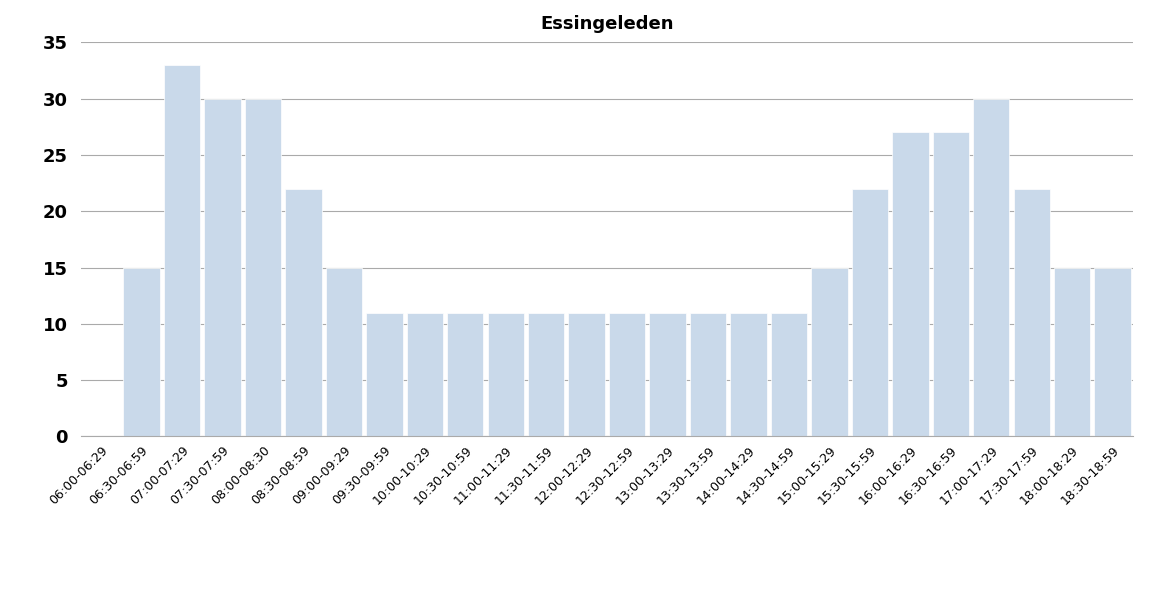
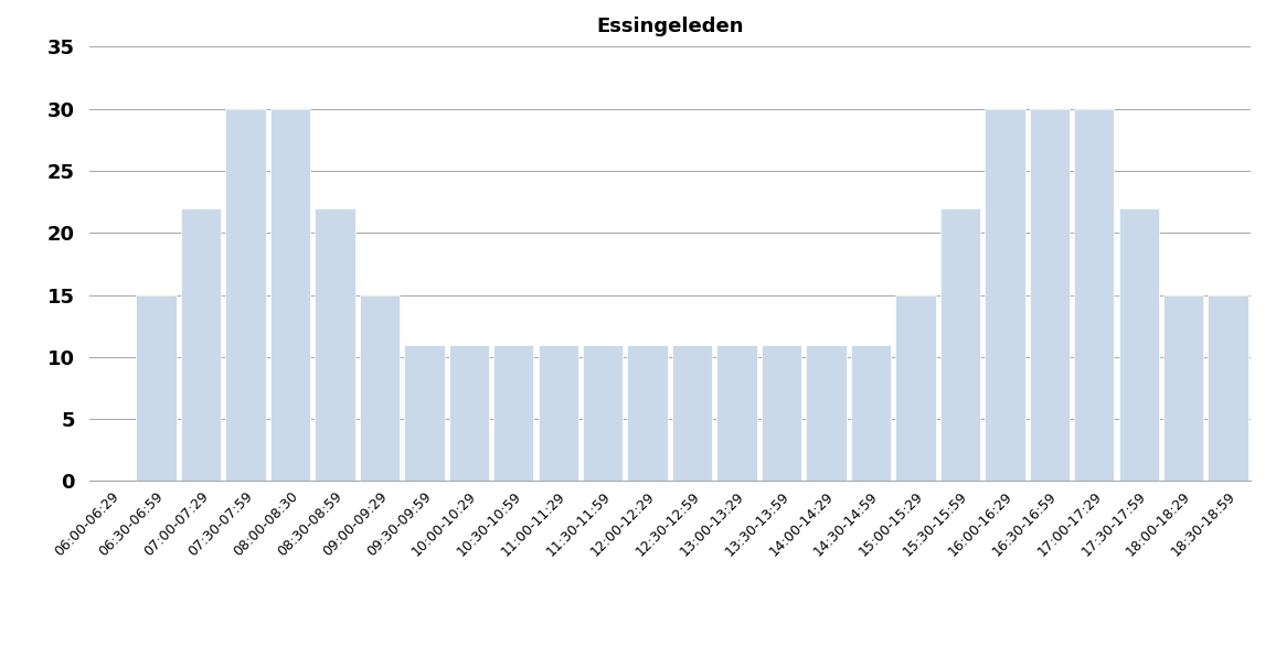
07:00-07:29: 33 -> 22
16:00-16:29: 27 -> 30
16:30-16:59: 27 -> 30
